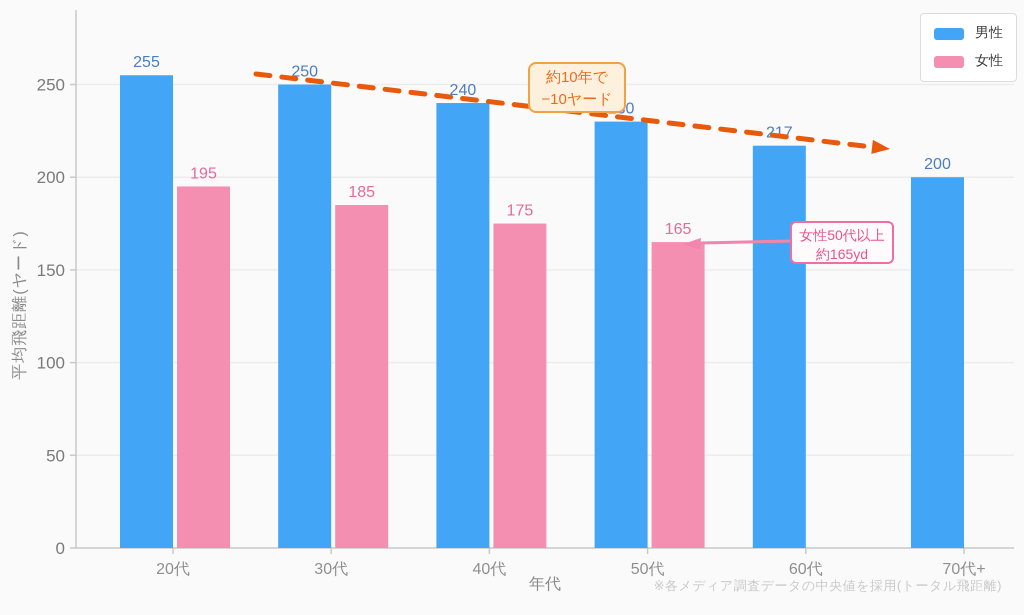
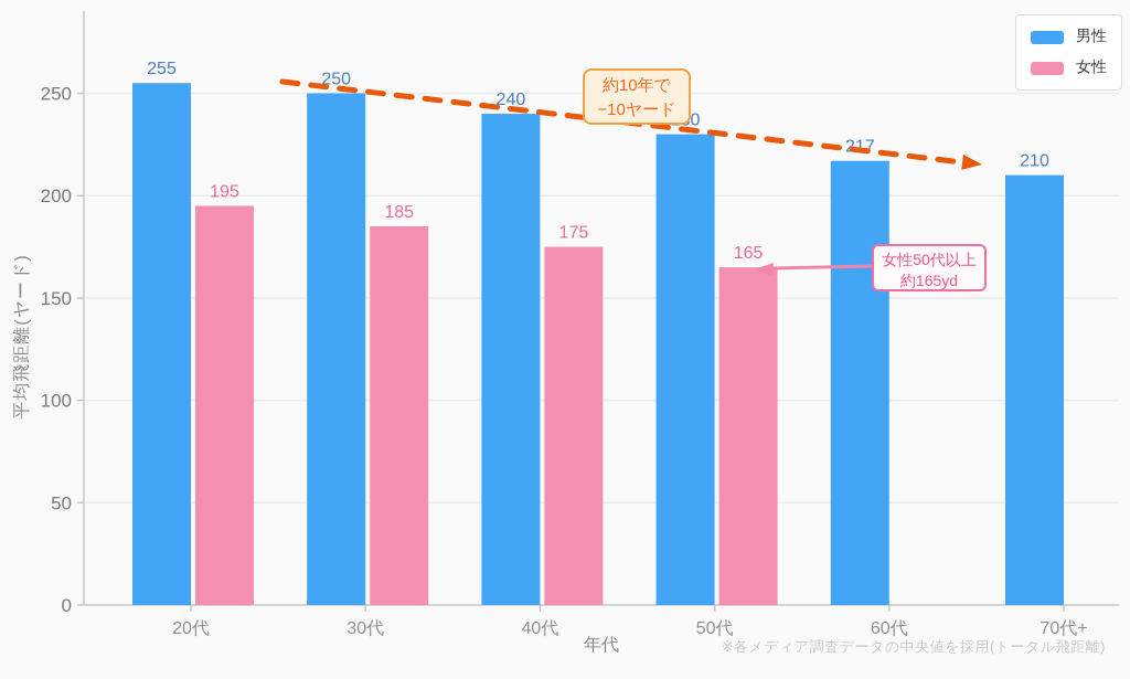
男性/70代+: 200 -> 210
